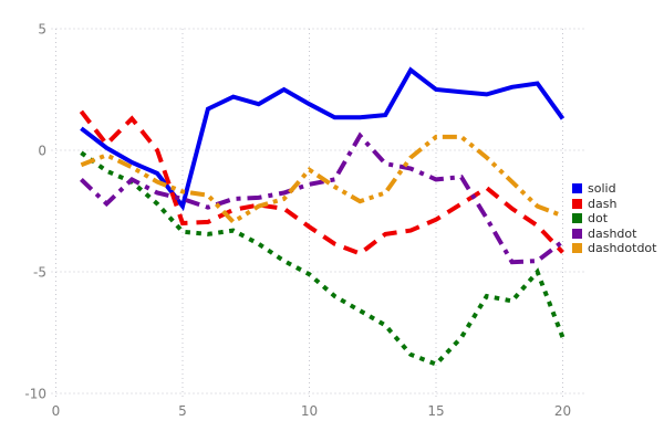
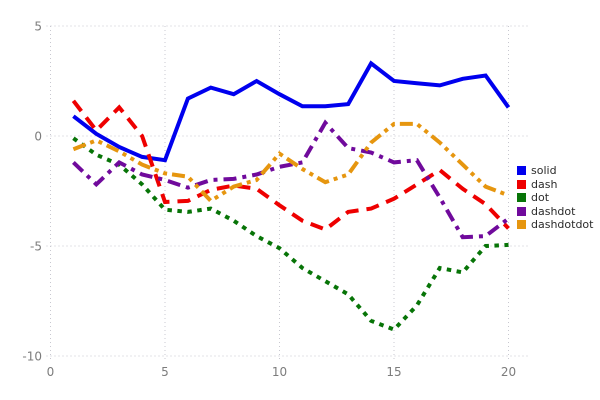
solid/5: -2.3 -> -1.1
dot/20: -7.7 -> -5.0
